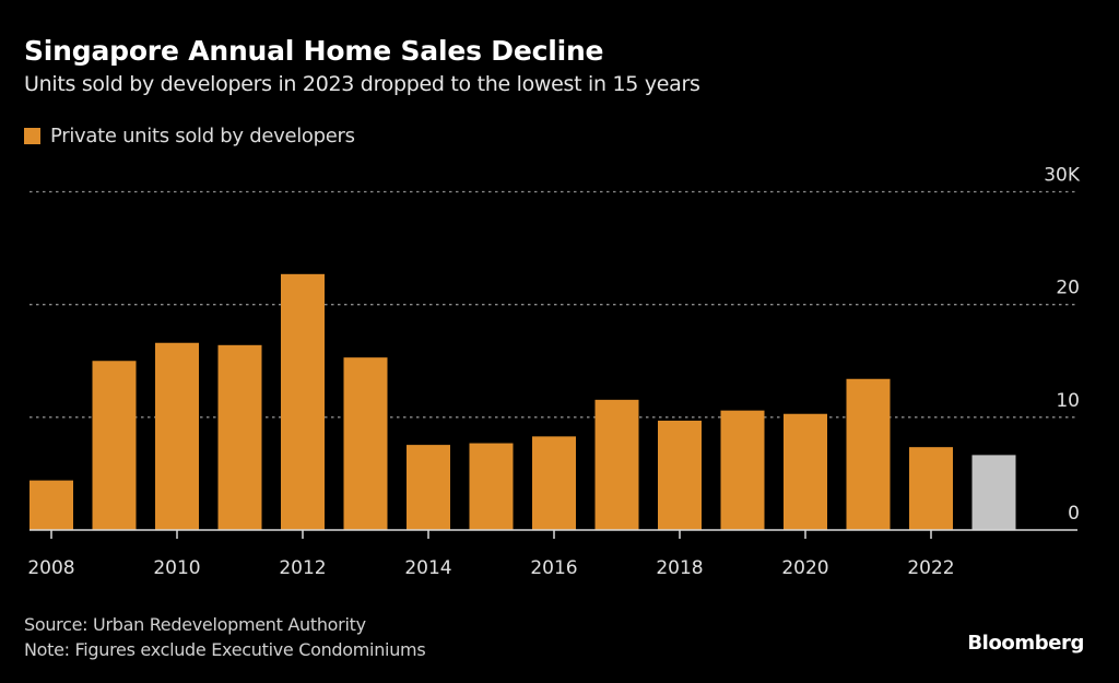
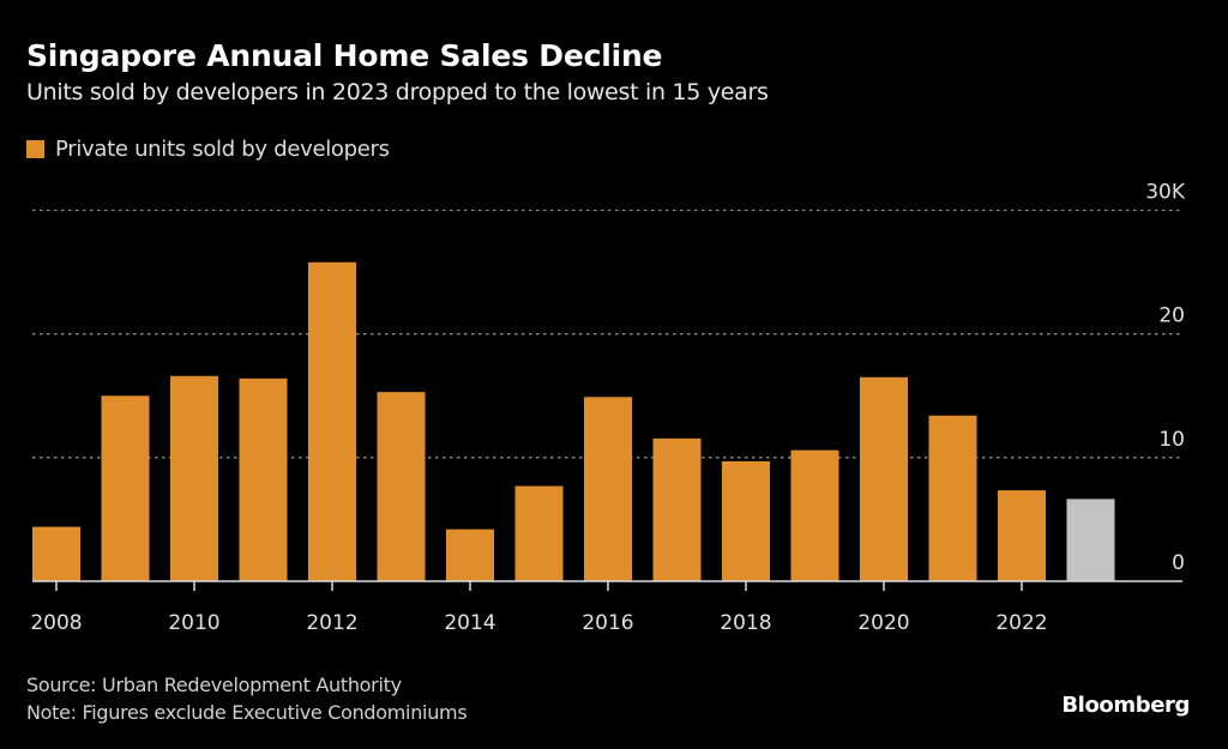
2012: 22.7K -> 25.8K
2014: 7.6K -> 4.2K
2016: 8.3K -> 14.9K
2020: 10.3K -> 16.5K
